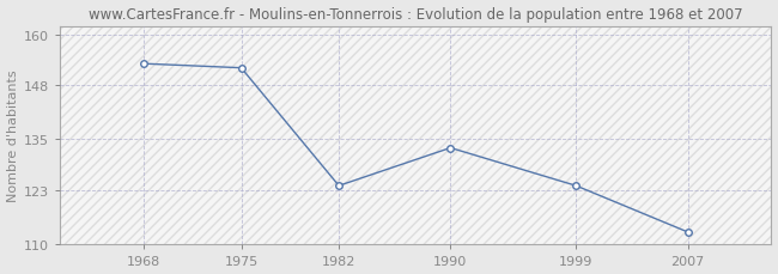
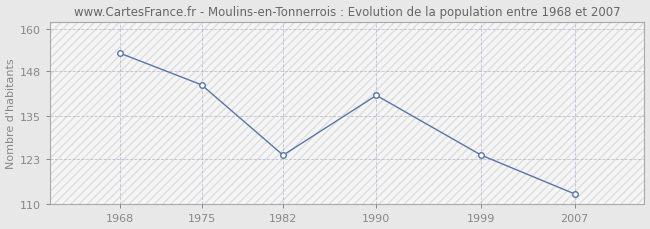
1975: 152 -> 144
1990: 133 -> 141
